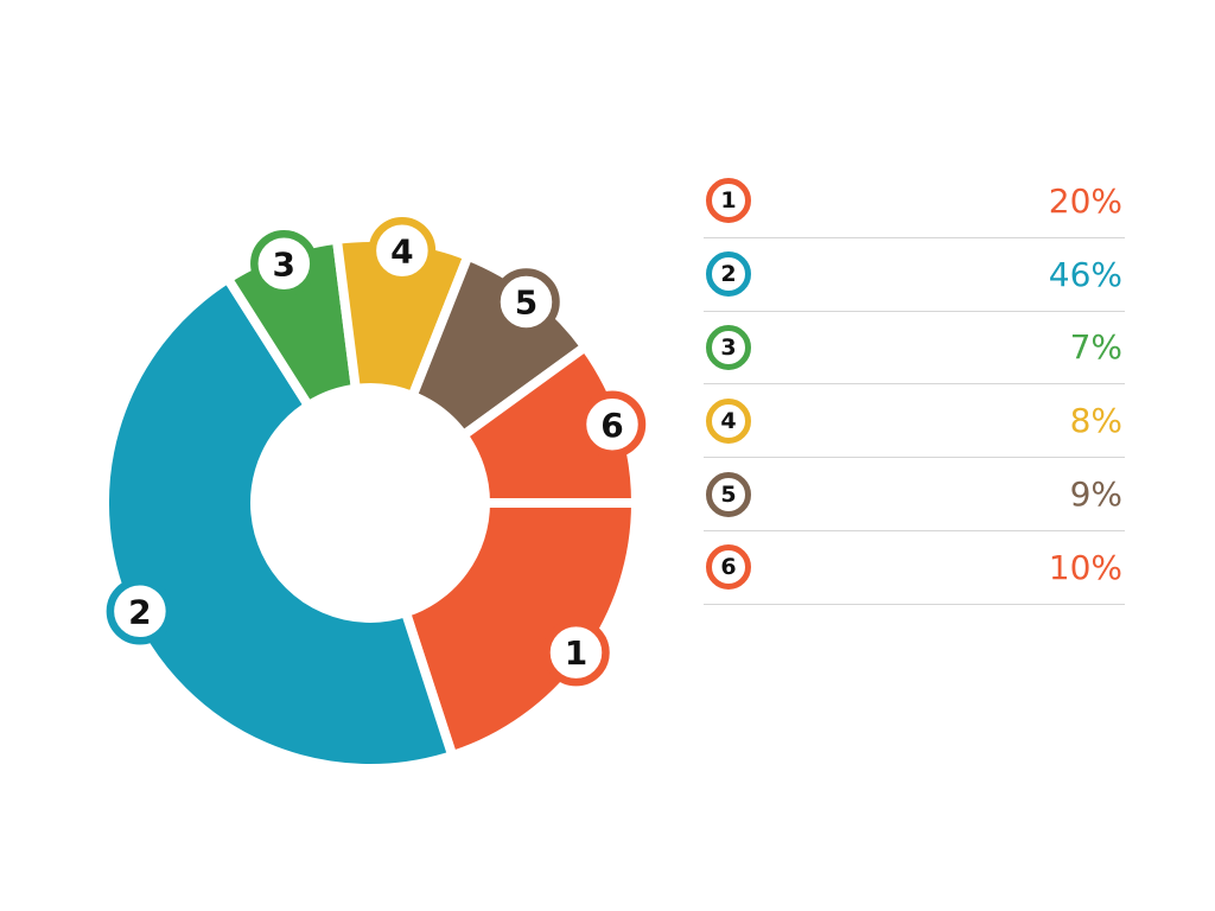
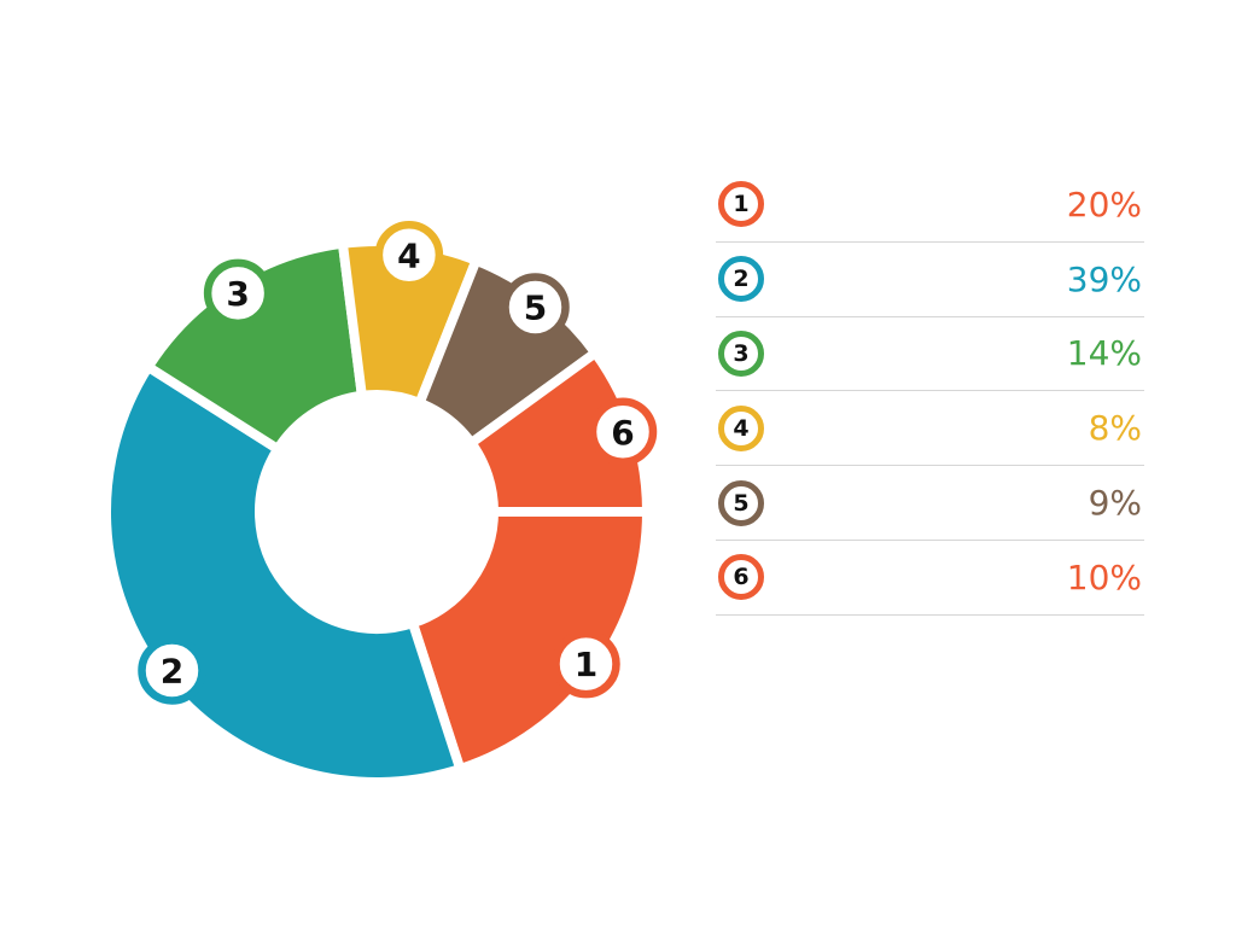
2: 46% -> 39%
3: 7% -> 14%
